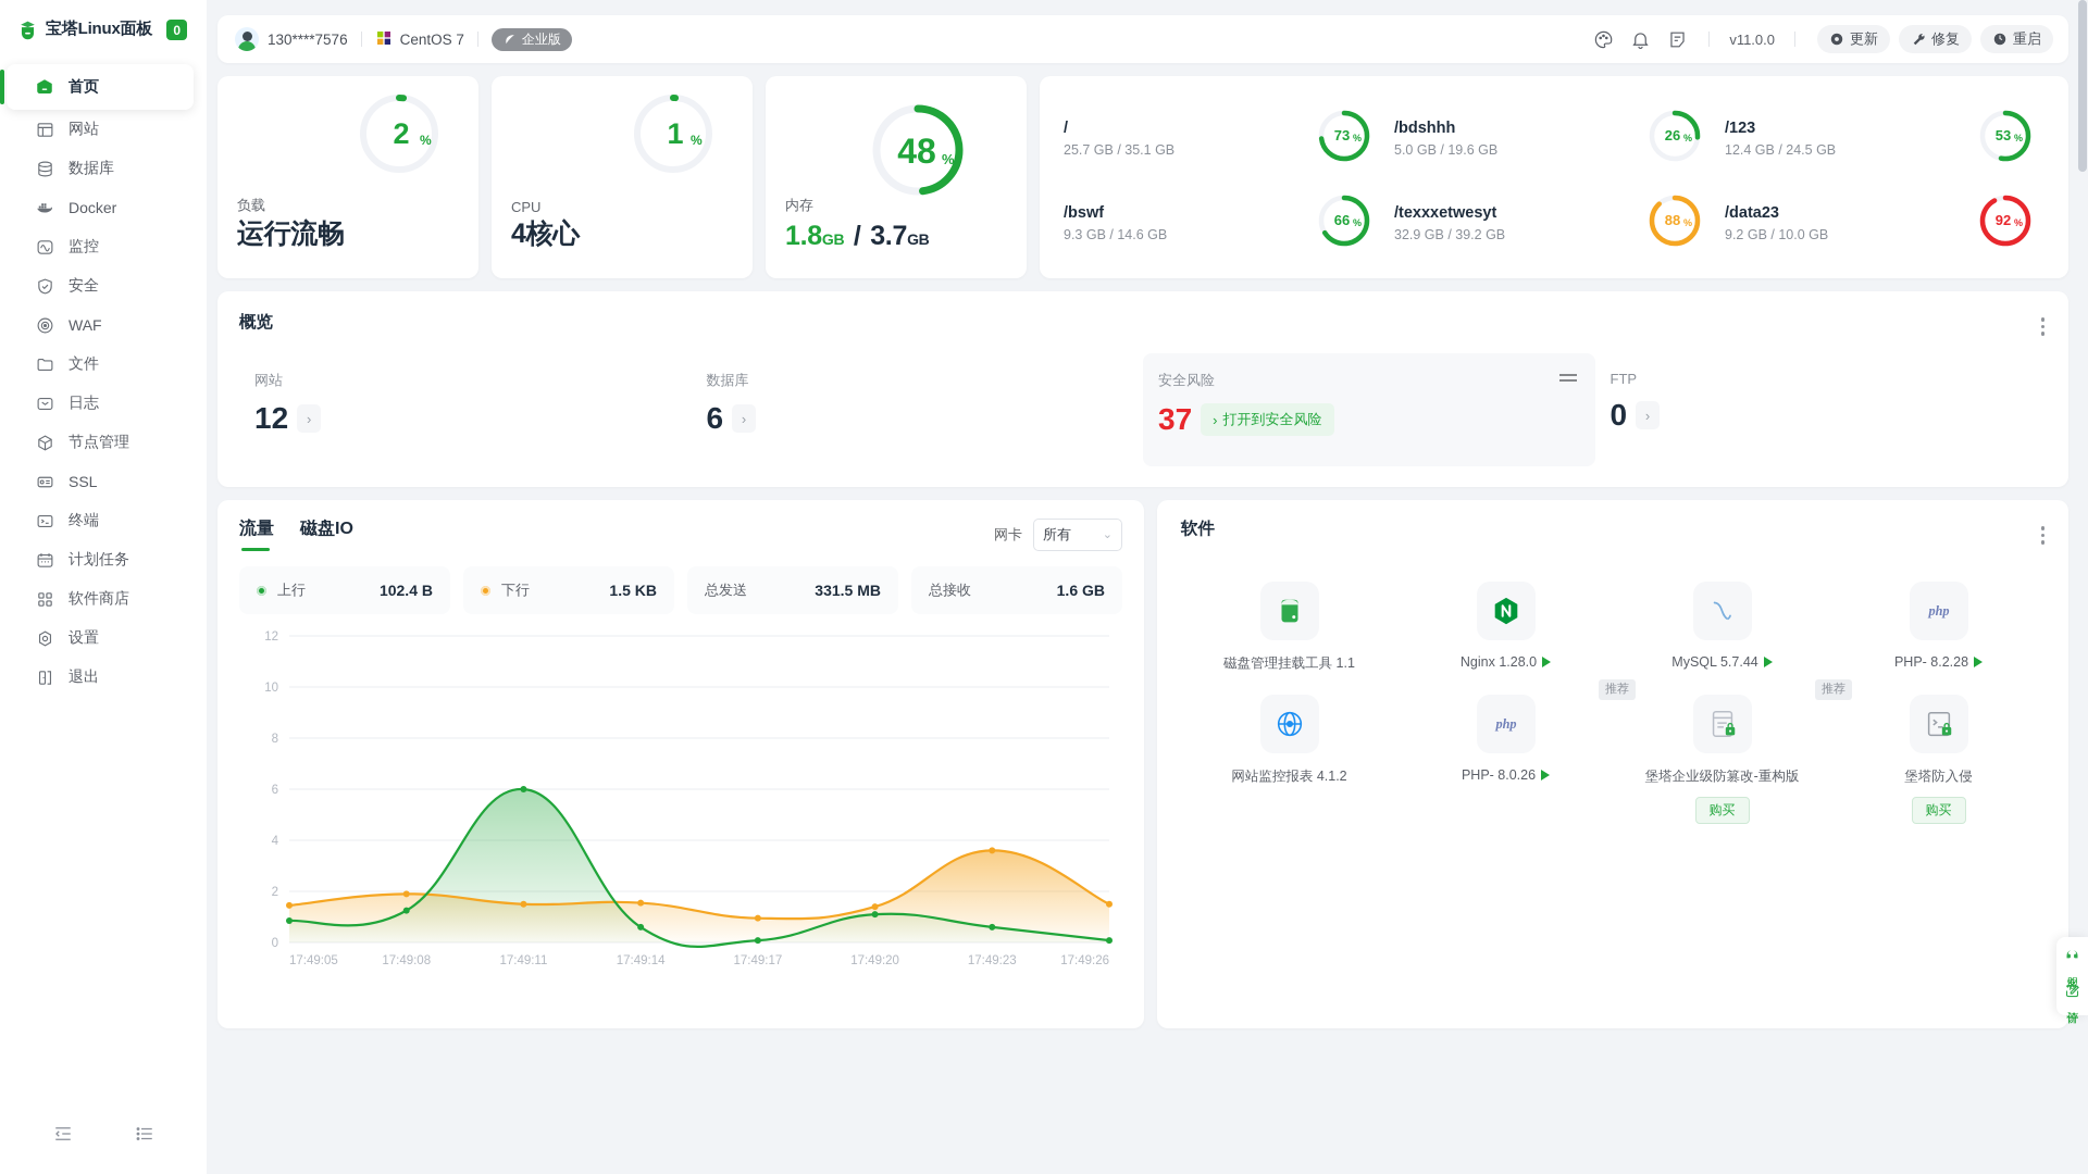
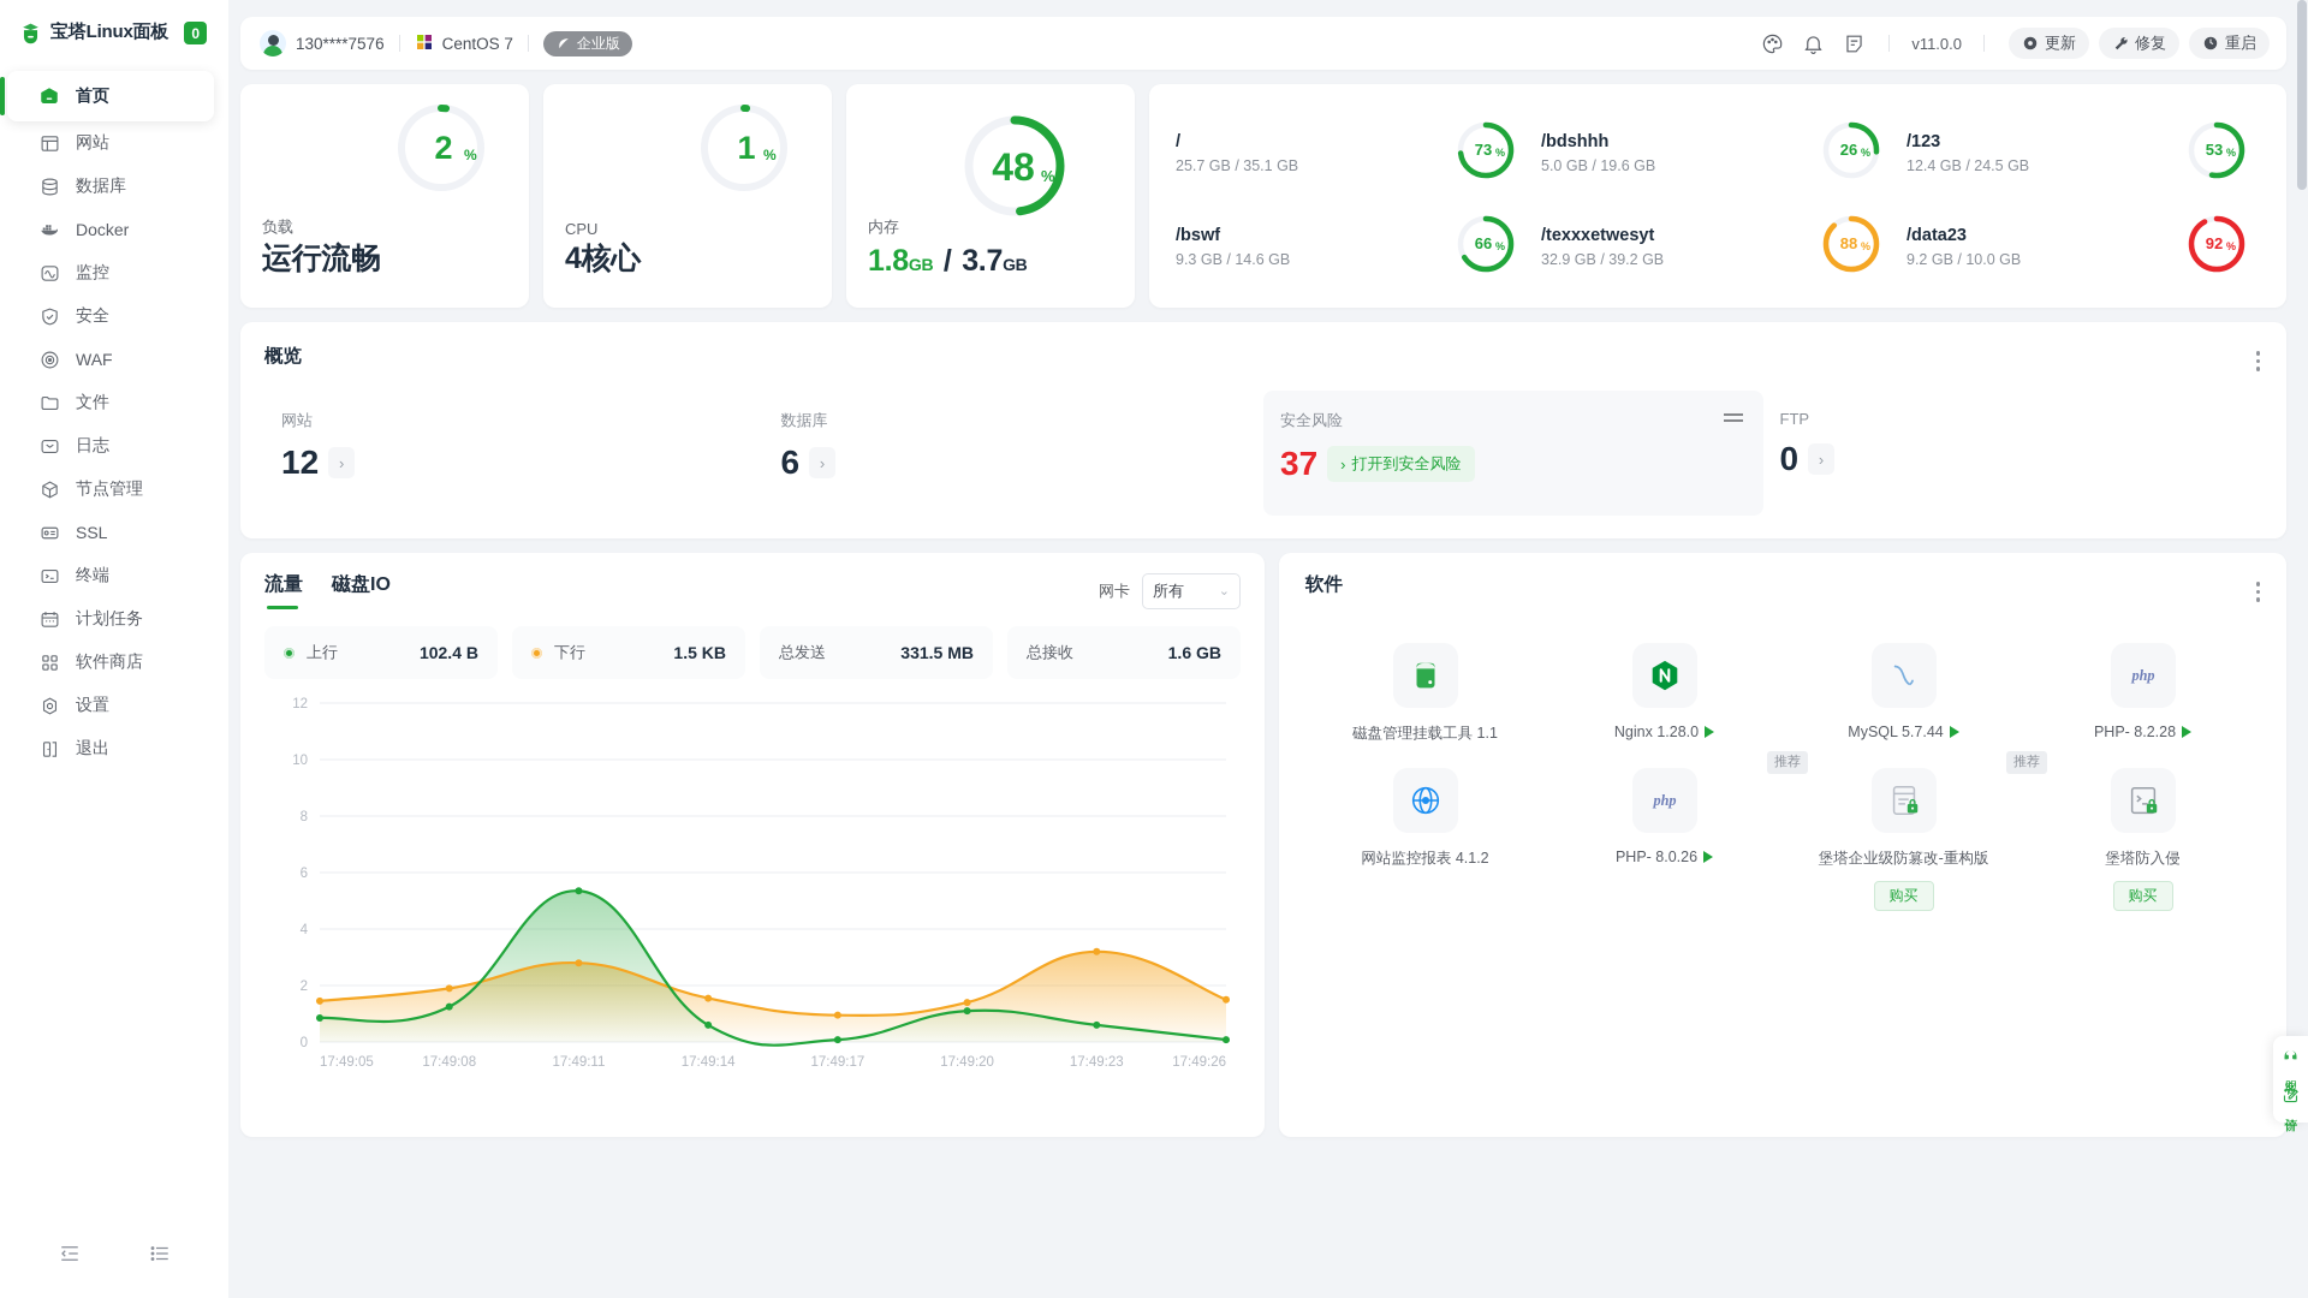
上行/17:49:11: 6.0 -> 5.3
下行/17:49:11: 1.5 -> 2.8
下行/17:49:23: 3.6 -> 3.2
